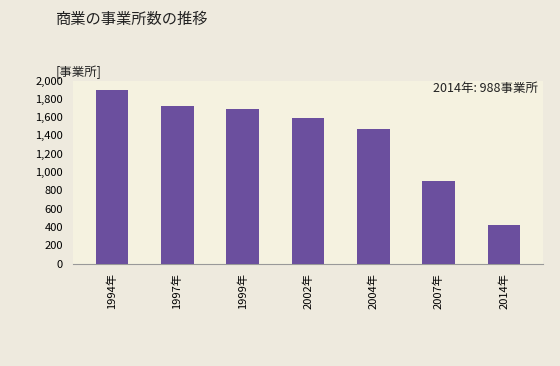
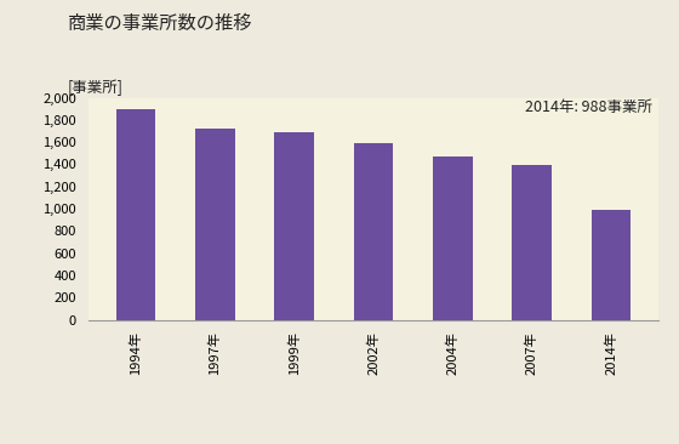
2007年: 900 -> 1,400
2014年: 420 -> 990
